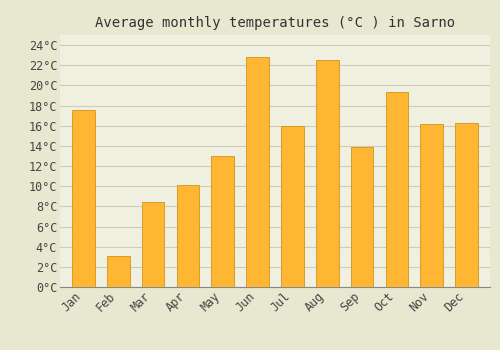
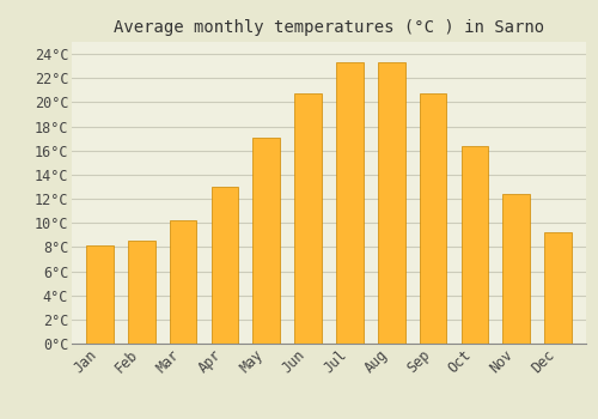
Jan: 17.6°C -> 8.1°C
Feb: 3.1°C -> 8.5°C
Mar: 8.4°C -> 10.2°C
Apr: 10.1°C -> 13.0°C
May: 13.0°C -> 17.1°C
Jun: 22.8°C -> 20.7°C
Jul: 16.0°C -> 23.3°C
Aug: 22.5°C -> 23.3°C
Sep: 13.9°C -> 20.7°C
Oct: 19.3°C -> 16.4°C
Nov: 16.2°C -> 12.4°C
Dec: 16.3°C -> 9.2°C
